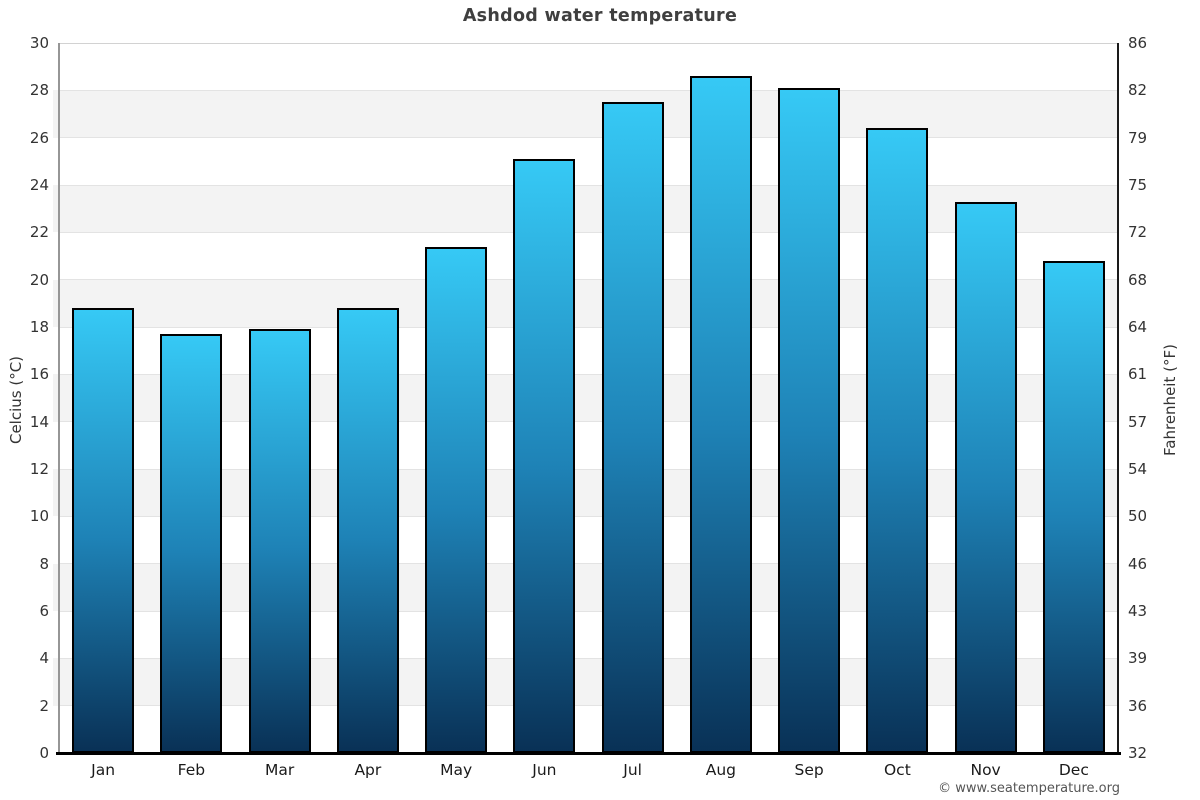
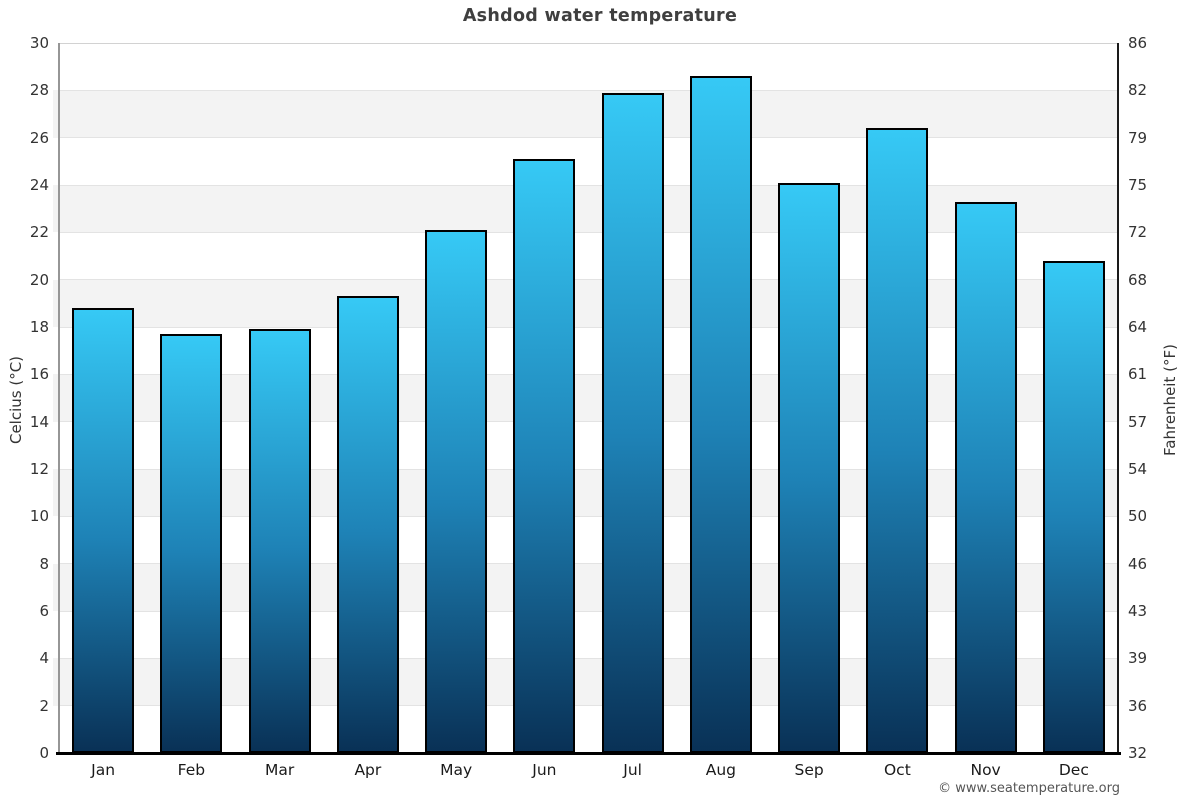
Apr: 18.8 -> 19.3
May: 21.4 -> 22.1
Jul: 27.5 -> 27.9
Sep: 28.1 -> 24.1
